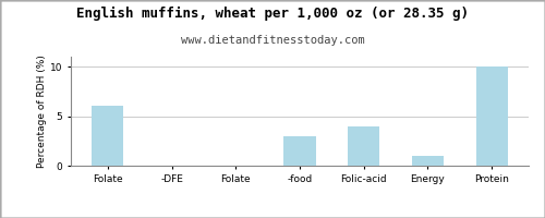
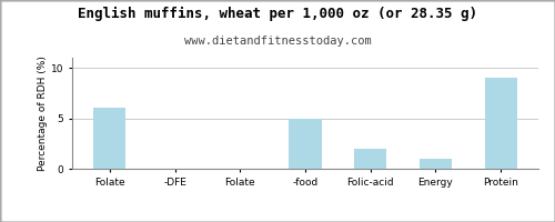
-food: 3 -> 5
Folic-acid: 4 -> 2
Protein: 10 -> 9
